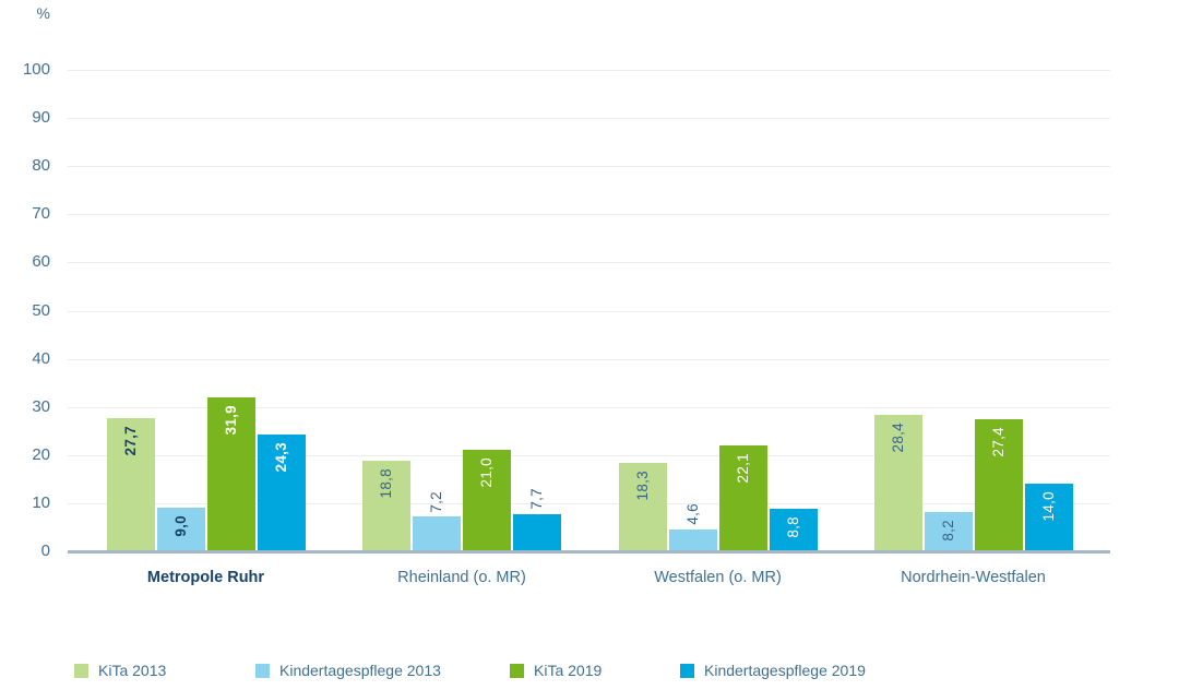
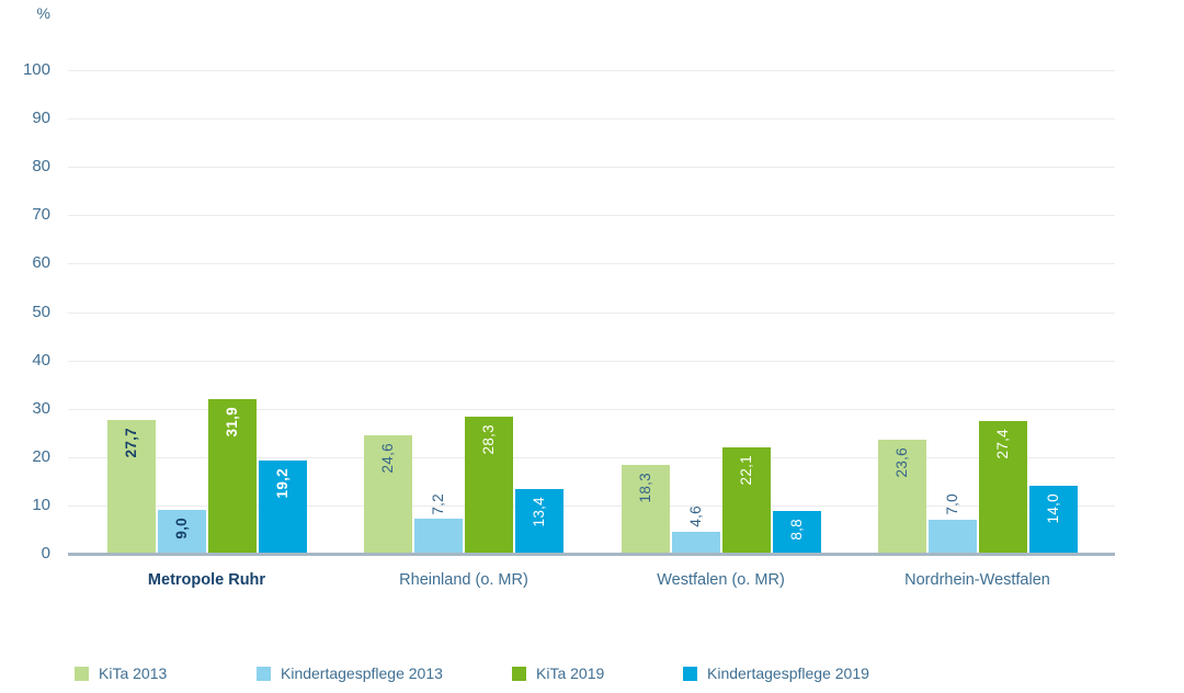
Kindertagespflege 2019/Metropole Ruhr: 24,3 -> 19,2
KiTa 2013/Rheinland (o. MR): 18,8 -> 24,6
KiTa 2019/Rheinland (o. MR): 21,0 -> 28,3
Kindertagespflege 2019/Rheinland (o. MR): 7,7 -> 13,4
KiTa 2013/Nordrhein-Westfalen: 28,4 -> 23,6
Kindertagespflege 2013/Nordrhein-Westfalen: 8,2 -> 7,0
